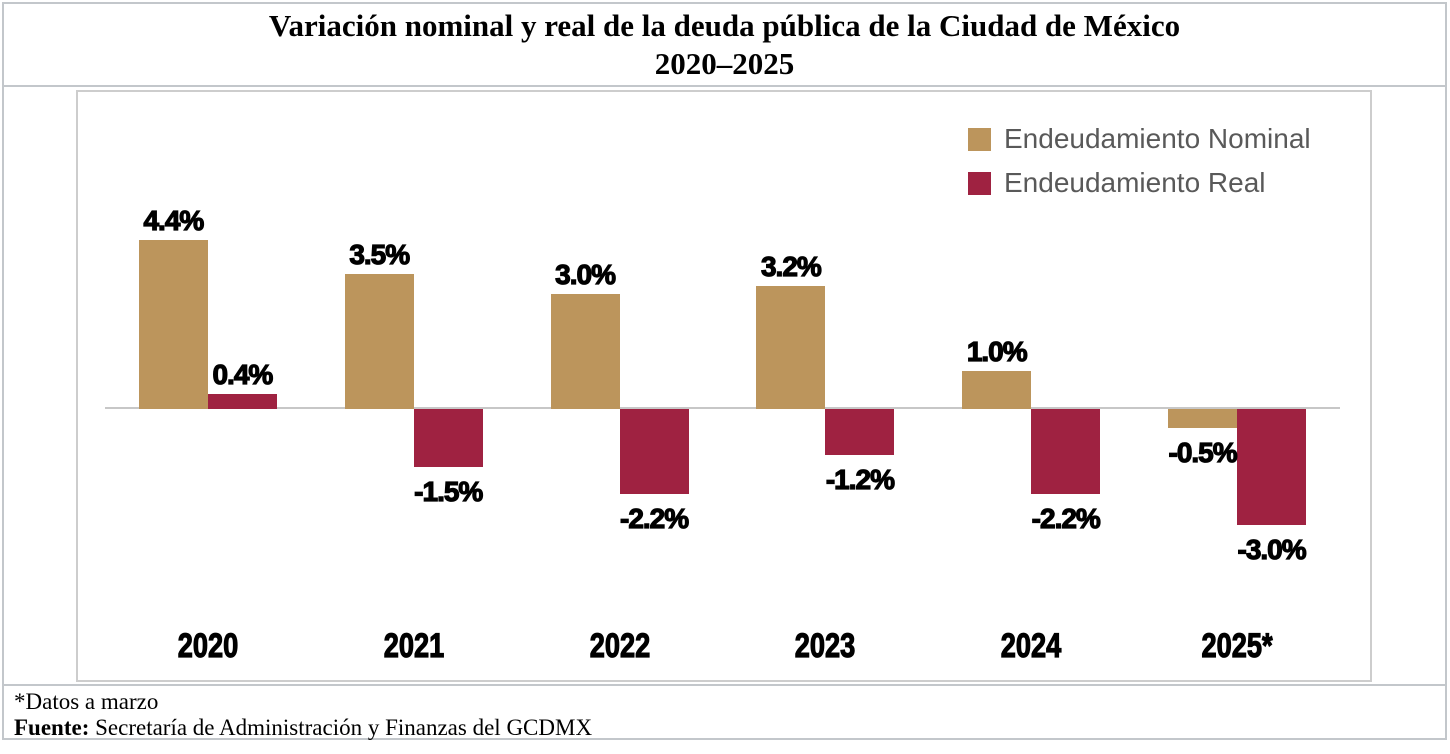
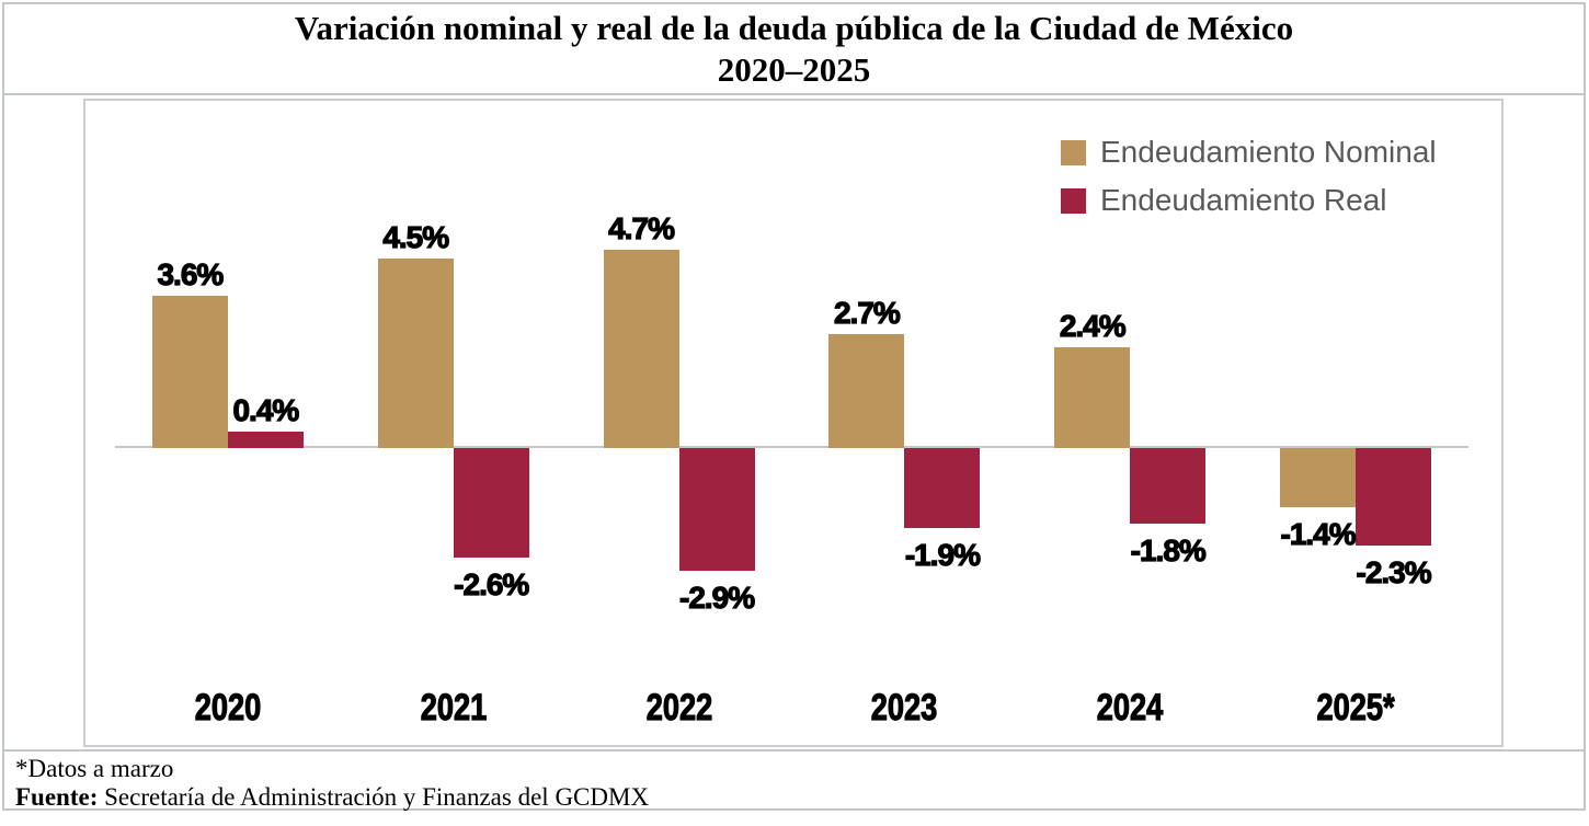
Endeudamiento Nominal/2020: 4.4% -> 3.6%
Endeudamiento Nominal/2021: 3.5% -> 4.5%
Endeudamiento Real/2021: -1.5% -> -2.6%
Endeudamiento Nominal/2022: 3.0% -> 4.7%
Endeudamiento Real/2022: -2.2% -> -2.9%
Endeudamiento Nominal/2023: 3.2% -> 2.7%
Endeudamiento Real/2023: -1.2% -> -1.9%
Endeudamiento Nominal/2024: 1.0% -> 2.4%
Endeudamiento Real/2024: -2.2% -> -1.8%
Endeudamiento Nominal/2025*: -0.5% -> -1.4%
Endeudamiento Real/2025*: -3.0% -> -2.3%
